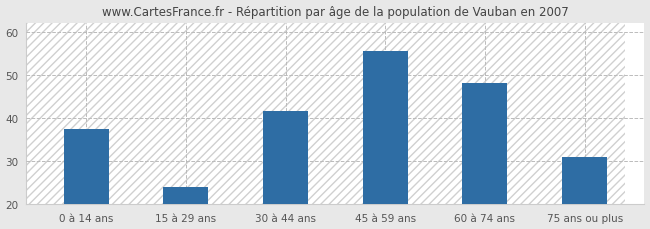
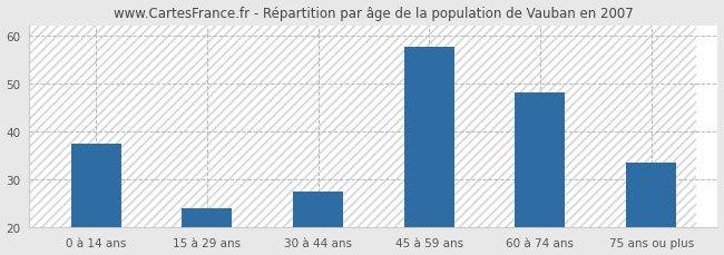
30 à 44 ans: 41.5 -> 27.5
45 à 59 ans: 55.5 -> 57.5
75 ans ou plus: 31.0 -> 33.5
